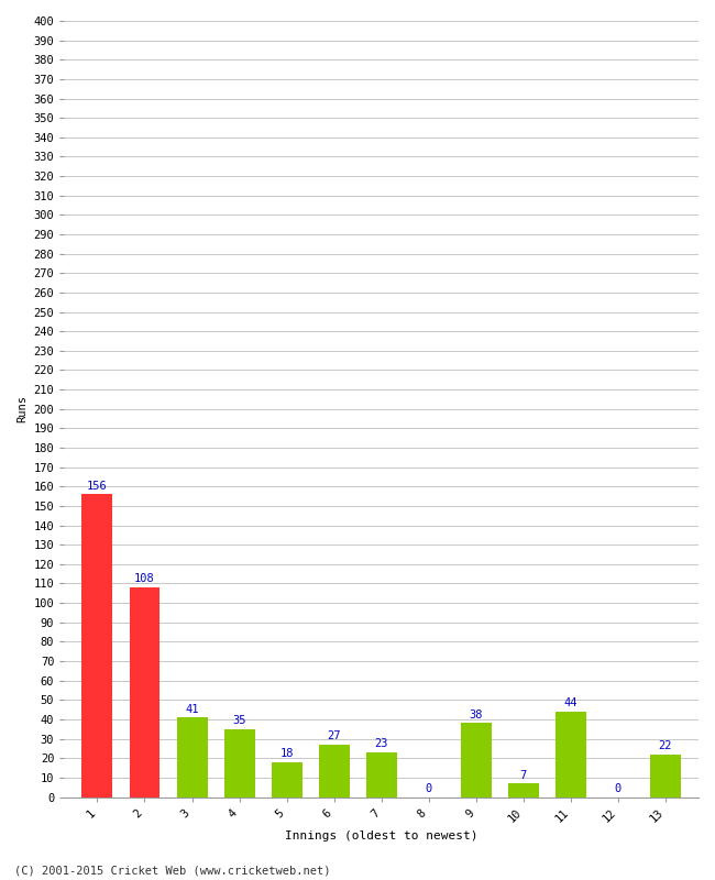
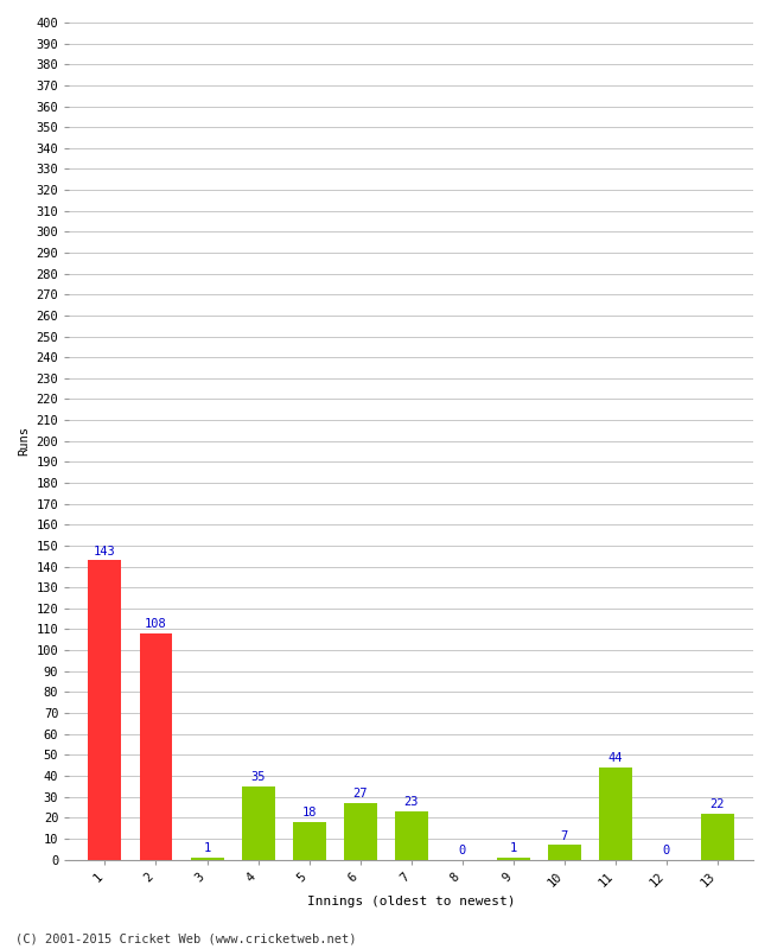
1: 156 -> 143
3: 41 -> 1
9: 38 -> 1
